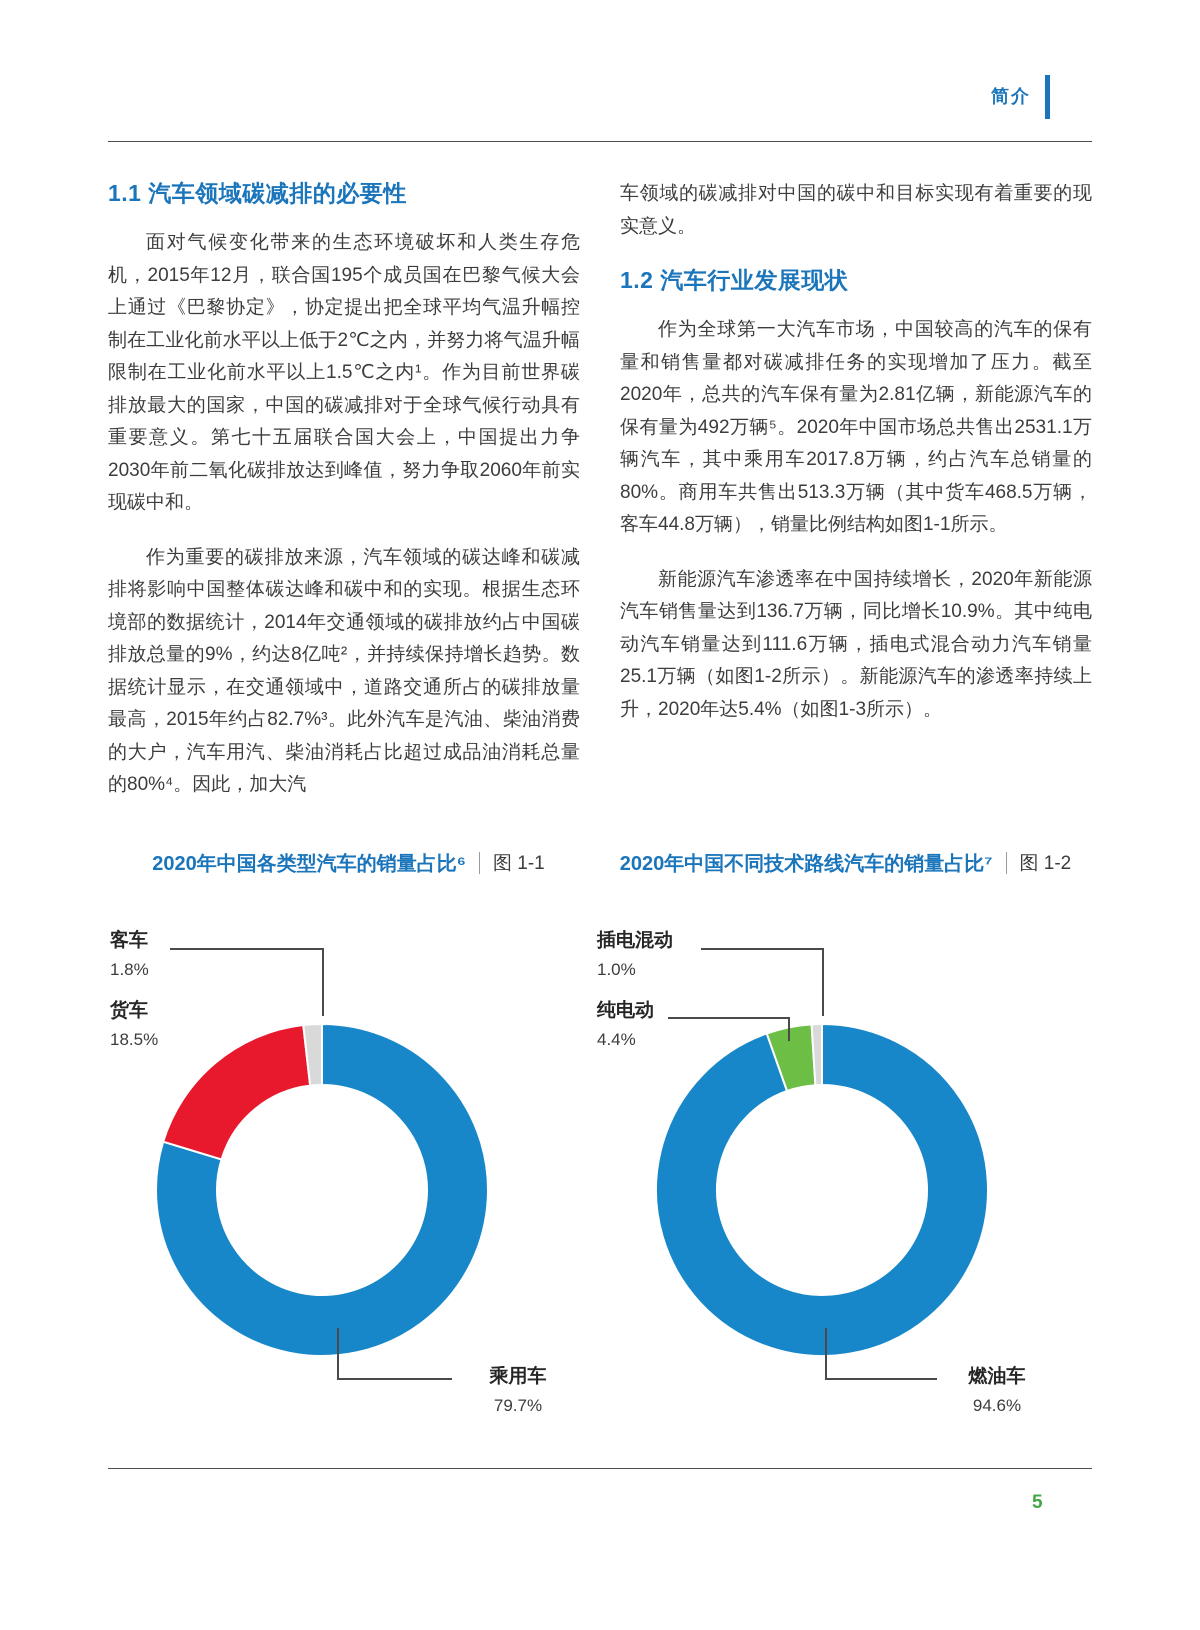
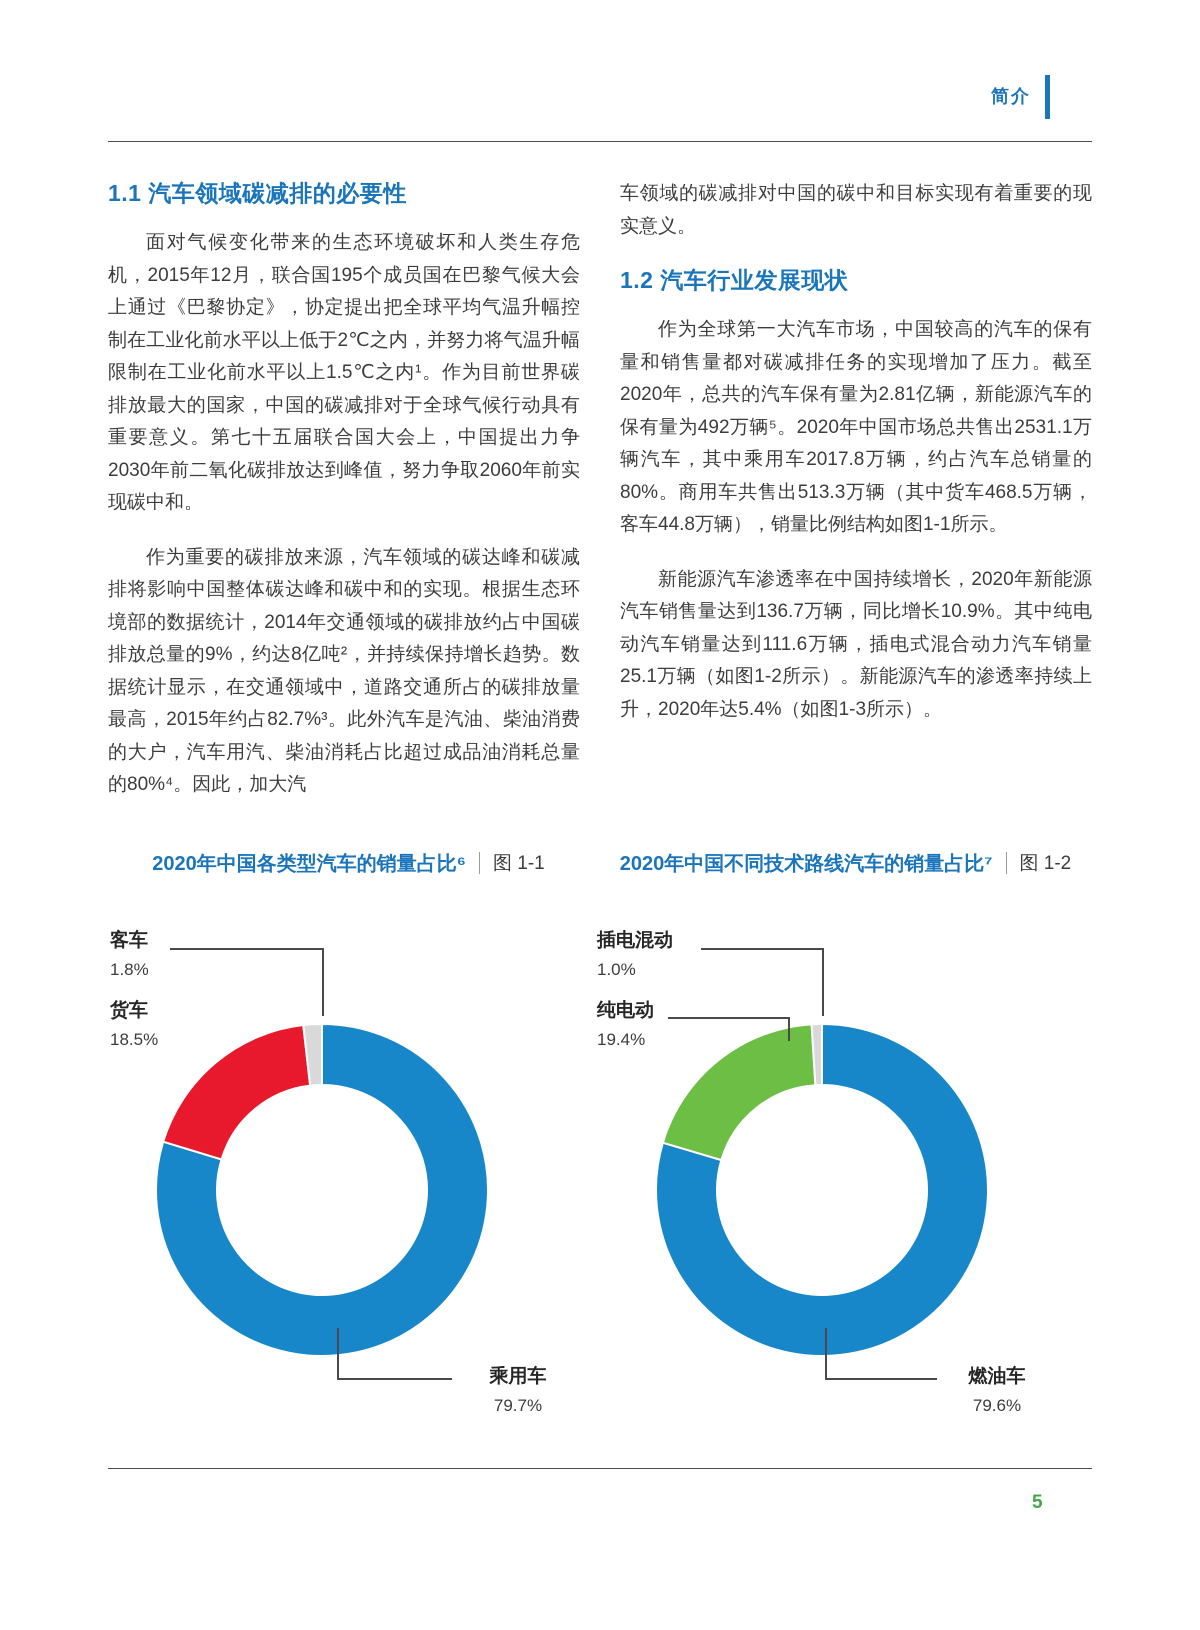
2020年中国不同技术路线汽车的销量占比⁷/燃油车: 94.6% -> 79.6%
2020年中国不同技术路线汽车的销量占比⁷/纯电动: 4.4% -> 19.4%
